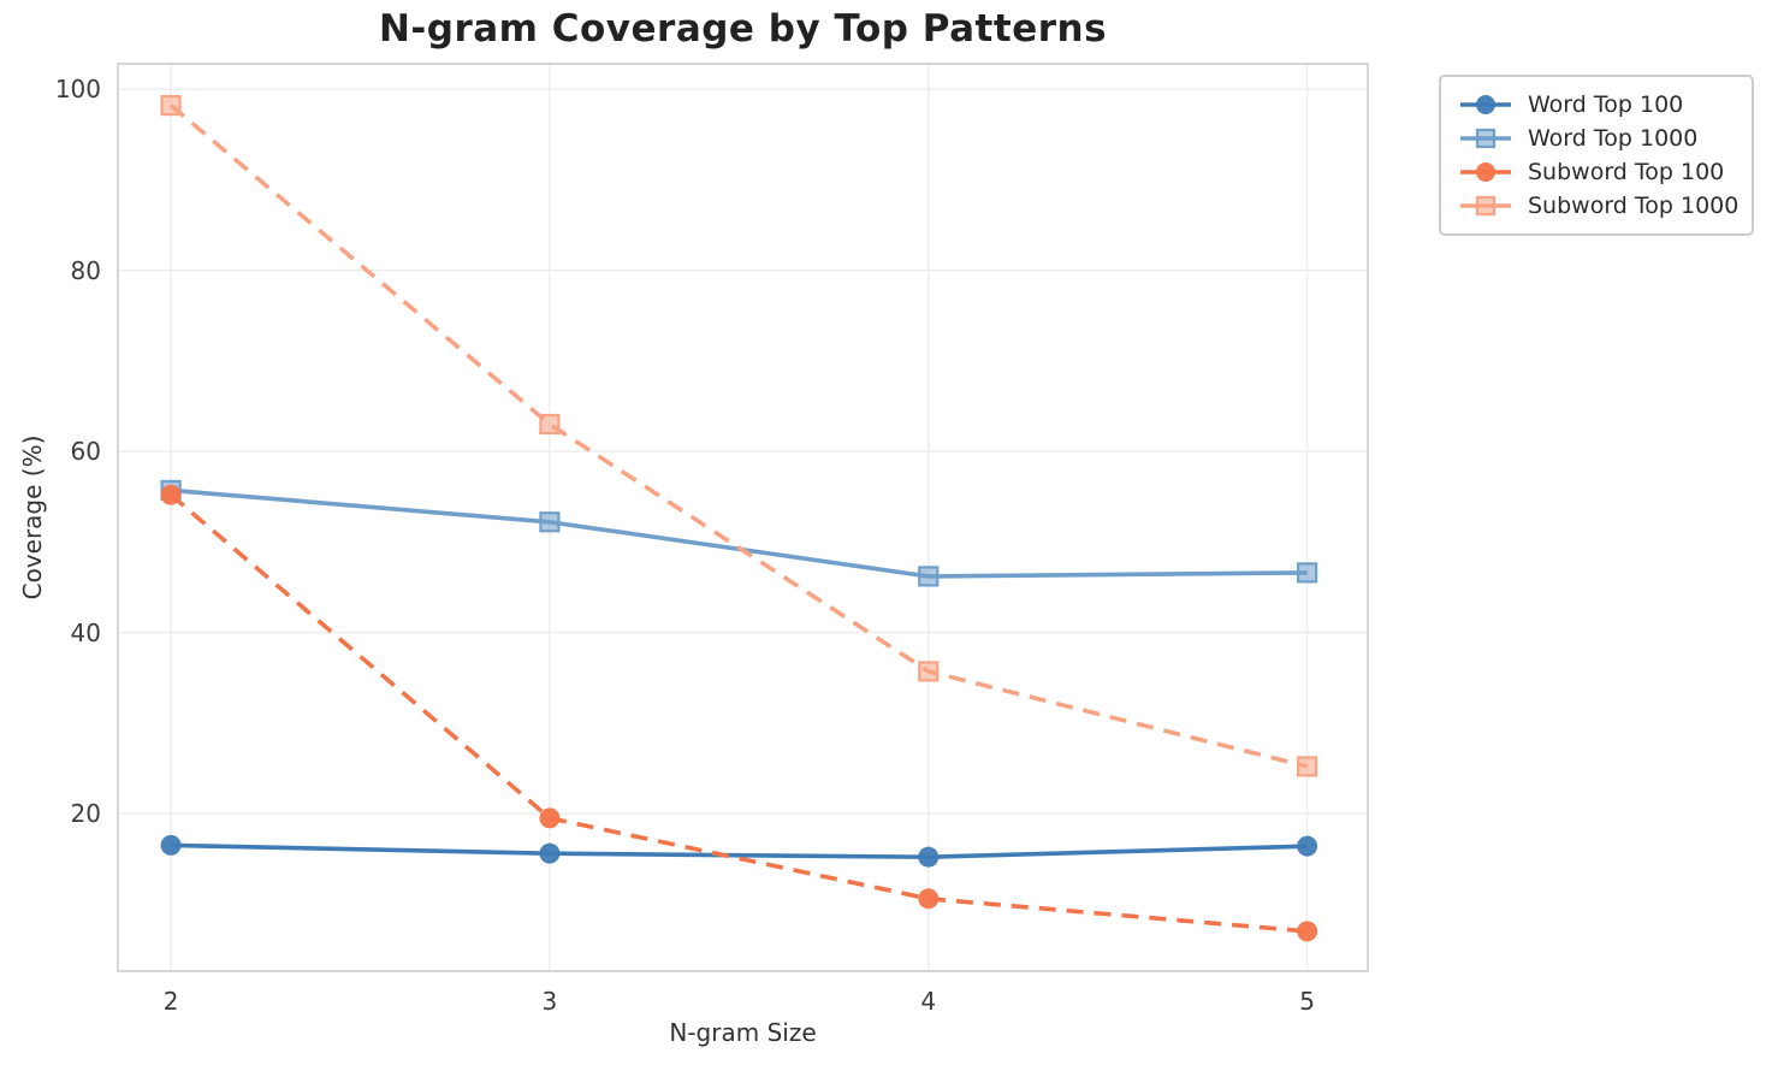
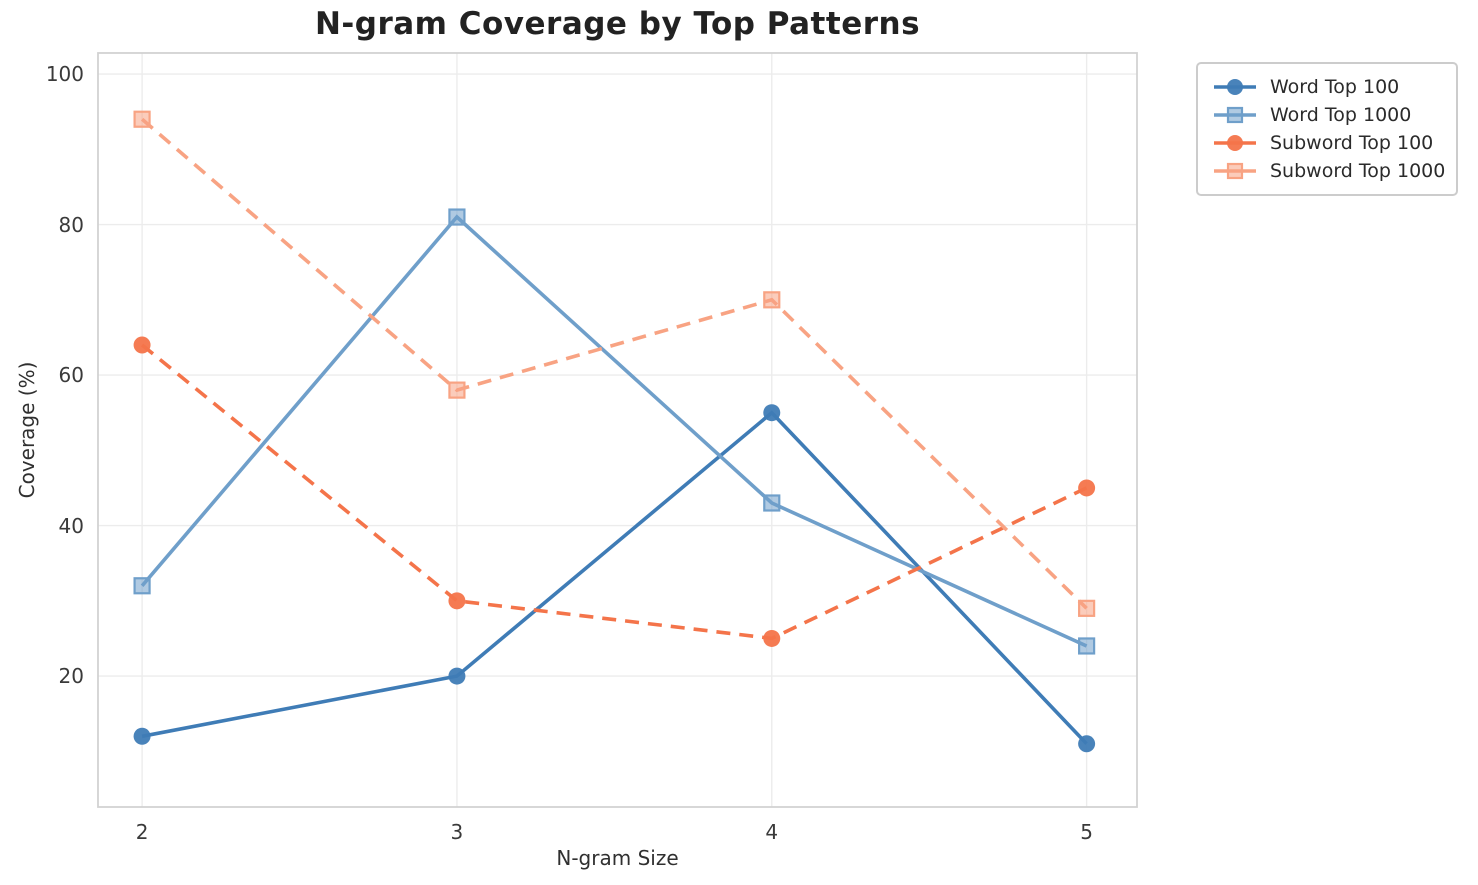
Word Top 100/2: 16 -> 12
Word Top 1000/2: 56 -> 32
Subword Top 100/2: 55 -> 64
Subword Top 1000/2: 98 -> 94
Word Top 100/3: 16 -> 20
Word Top 1000/3: 52 -> 81
Subword Top 100/3: 20 -> 30
Subword Top 1000/3: 63 -> 58
Word Top 100/4: 15 -> 55
Word Top 1000/4: 46 -> 43
Subword Top 100/4: 11 -> 25
Subword Top 1000/4: 36 -> 70
Word Top 100/5: 16 -> 11
Word Top 1000/5: 47 -> 24
Subword Top 100/5: 7 -> 45
Subword Top 1000/5: 25 -> 29
